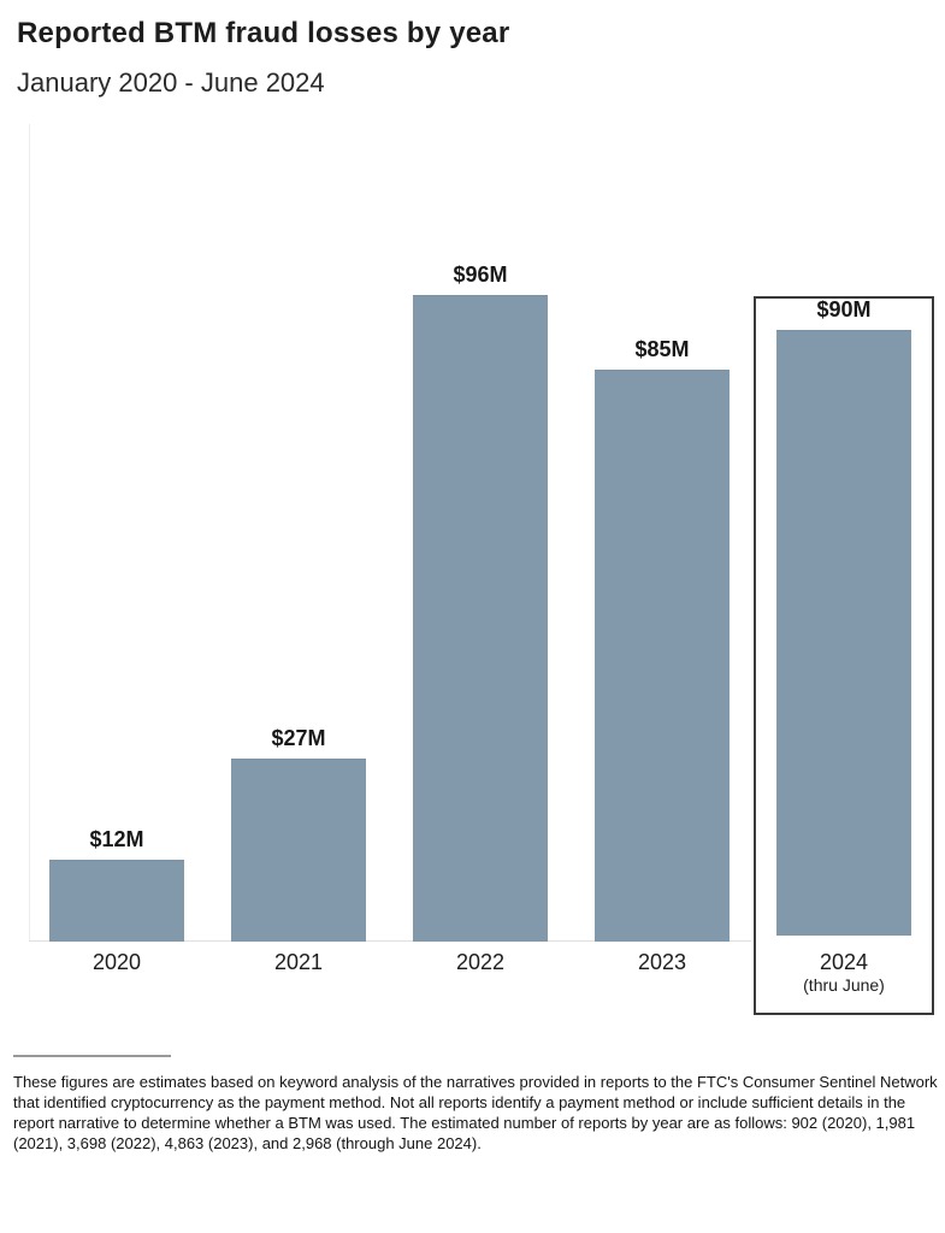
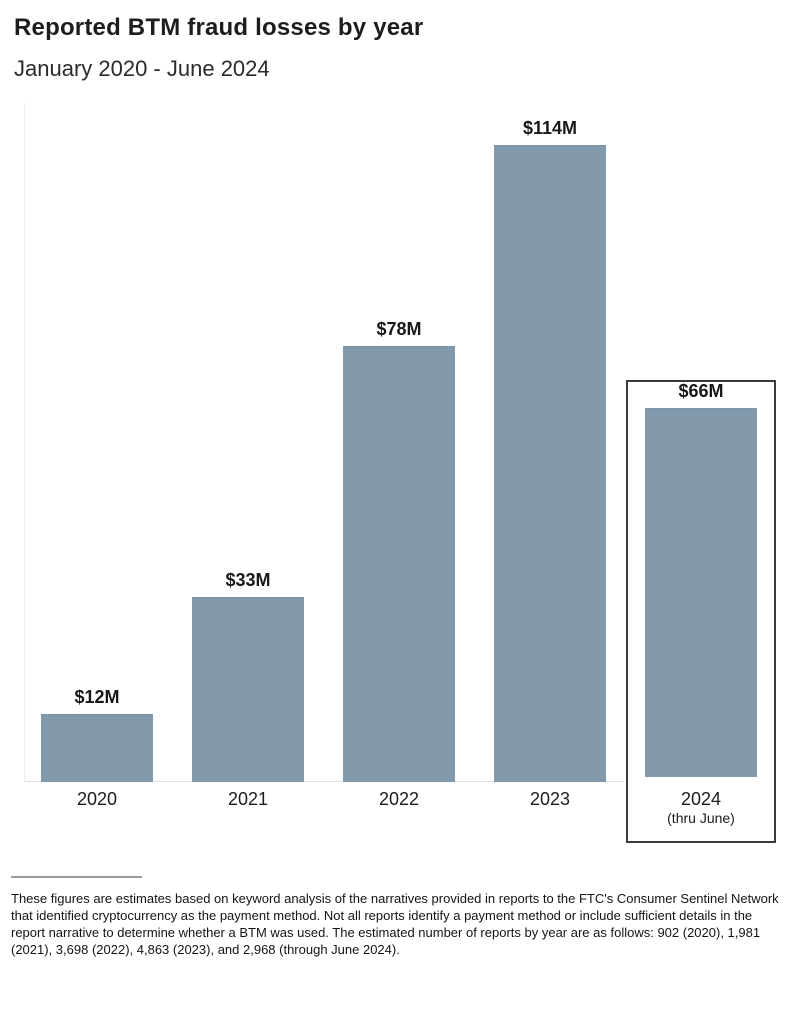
2021: $27M -> $33M
2022: $96M -> $78M
2023: $85M -> $114M
2024: $90M -> $66M
